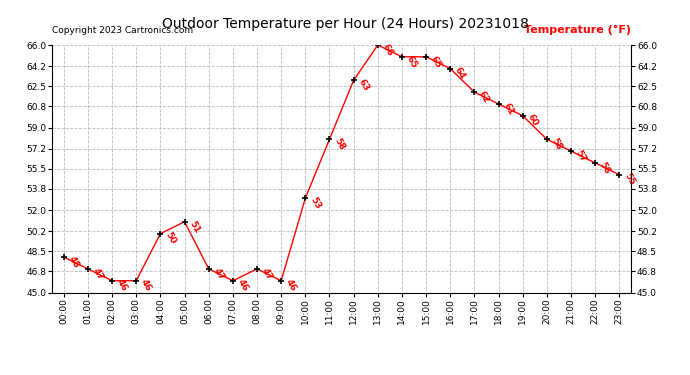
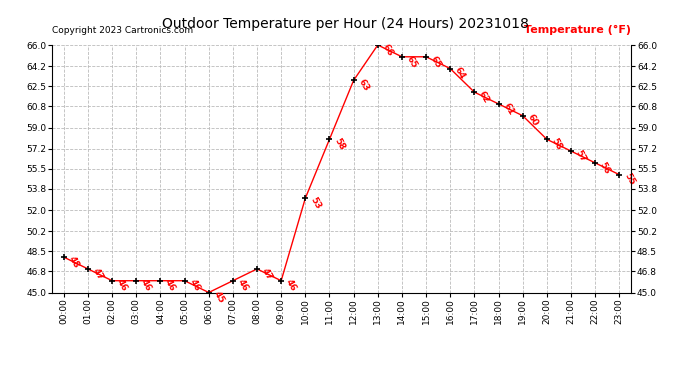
04:00: 50 -> 46
05:00: 51 -> 46
06:00: 47 -> 45
